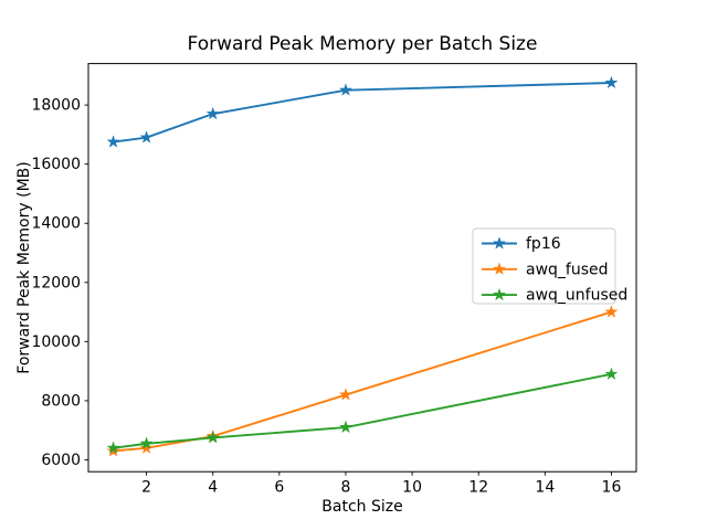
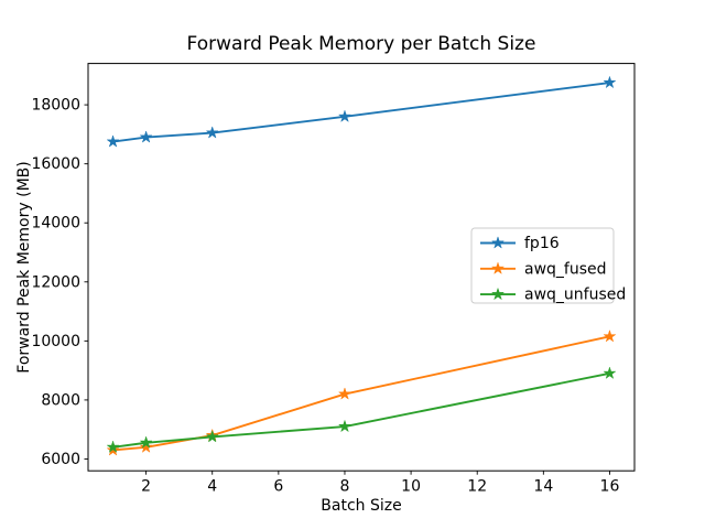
fp16/4: 17700 -> 17000
fp16/8: 18500 -> 17600
awq_fused/16: 11000 -> 10200
